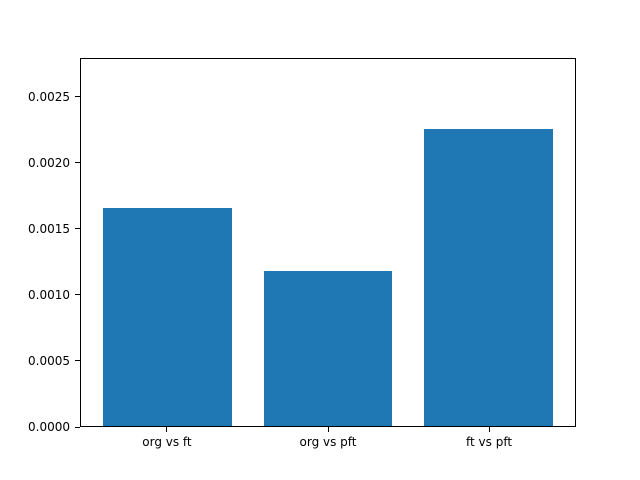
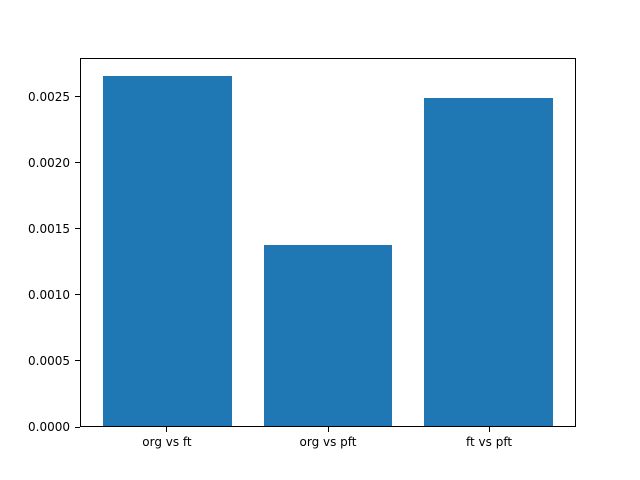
org vs ft: 0.00166 -> 0.00266
org vs pft: 0.00118 -> 0.00138
ft vs pft: 0.00226 -> 0.00250
